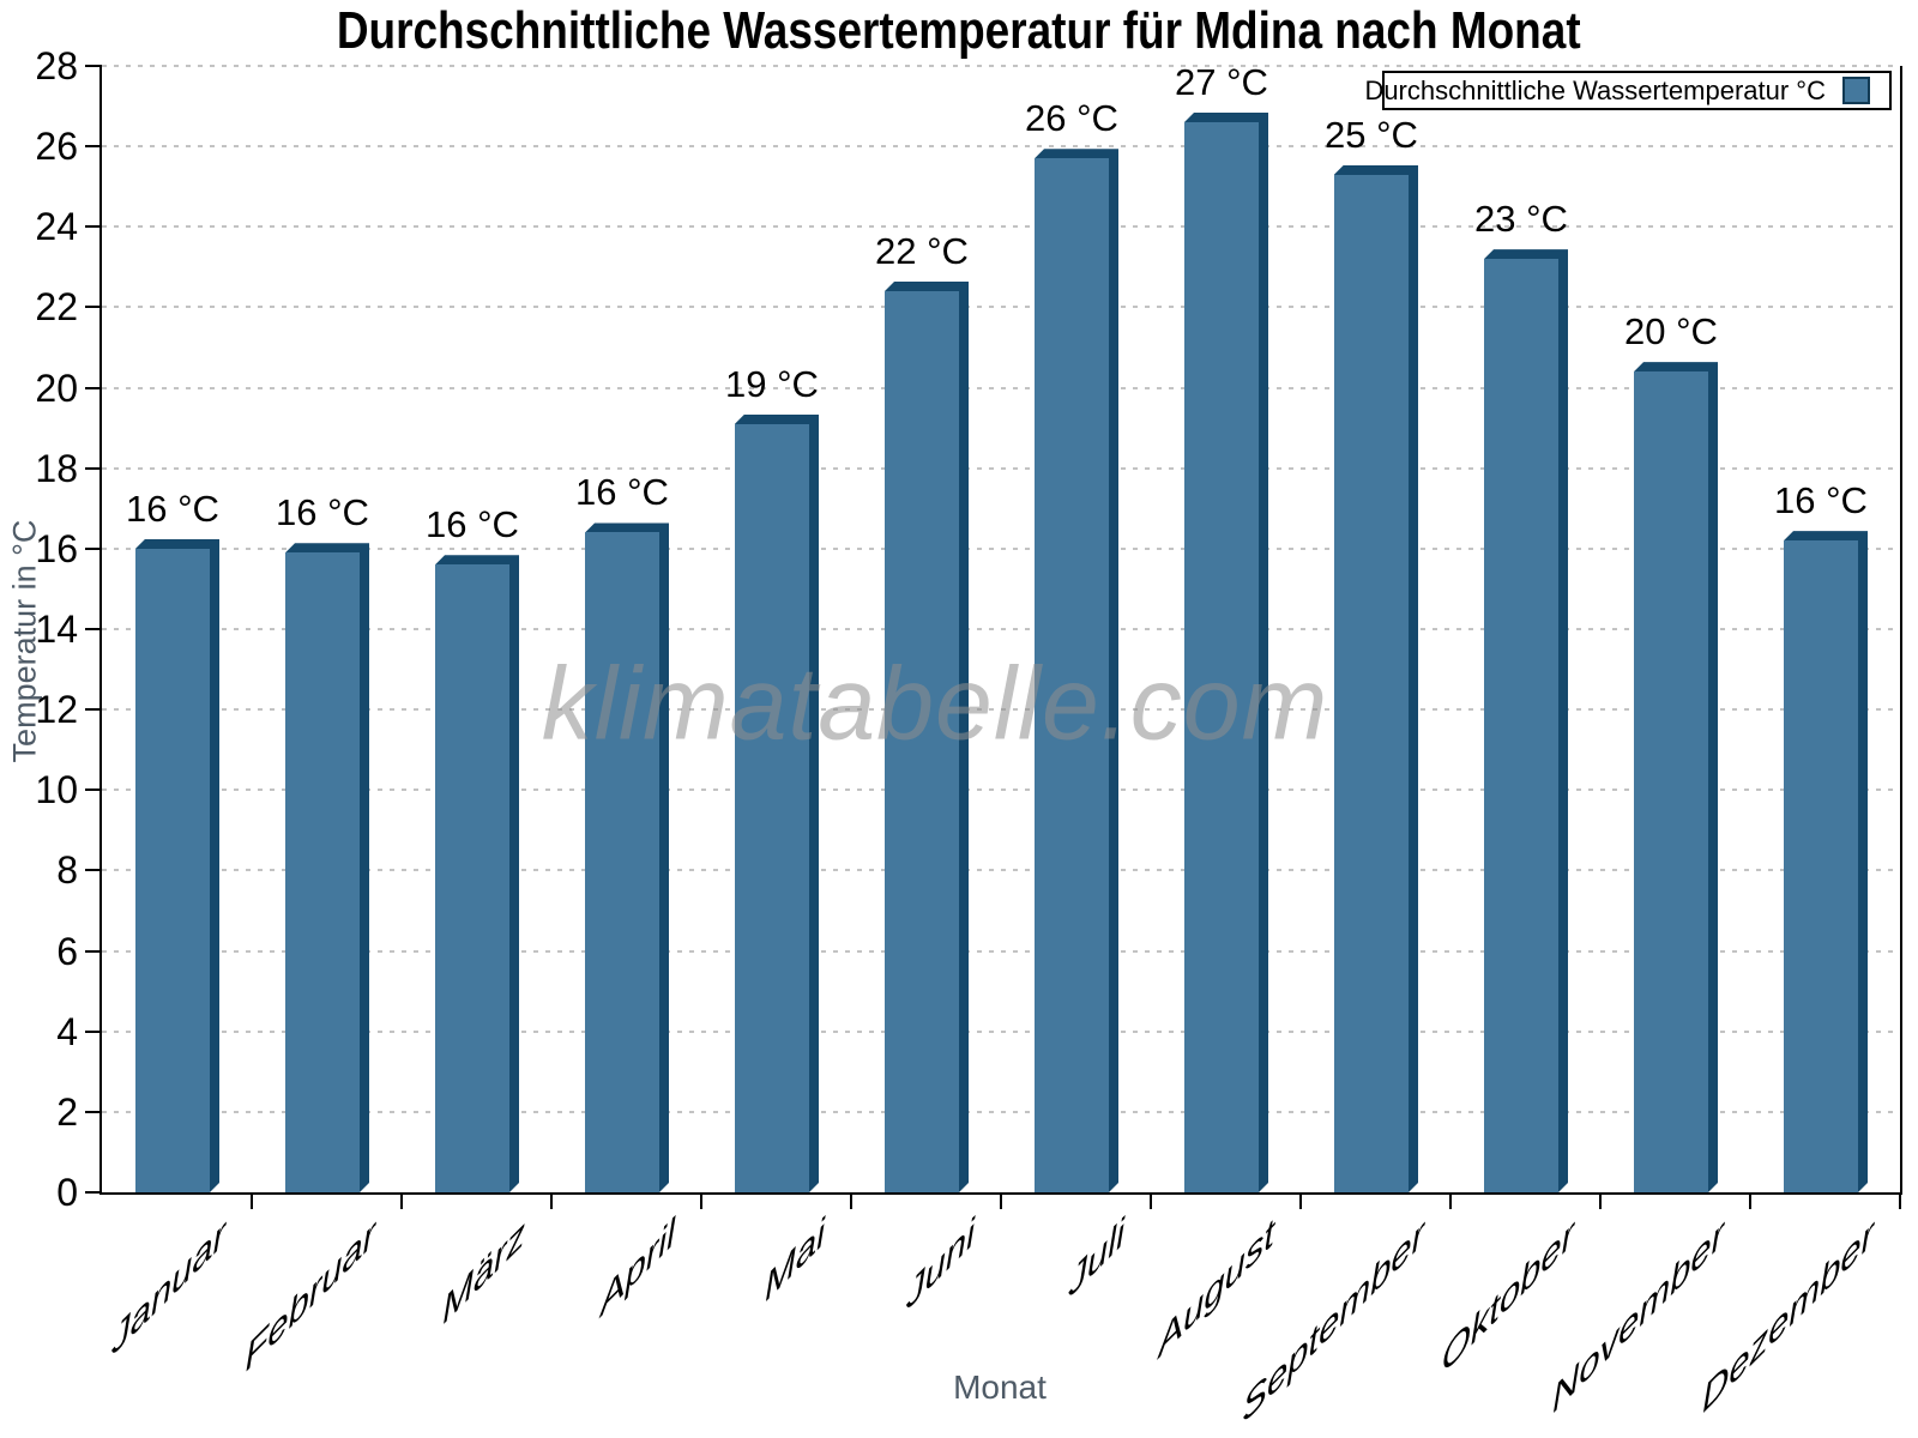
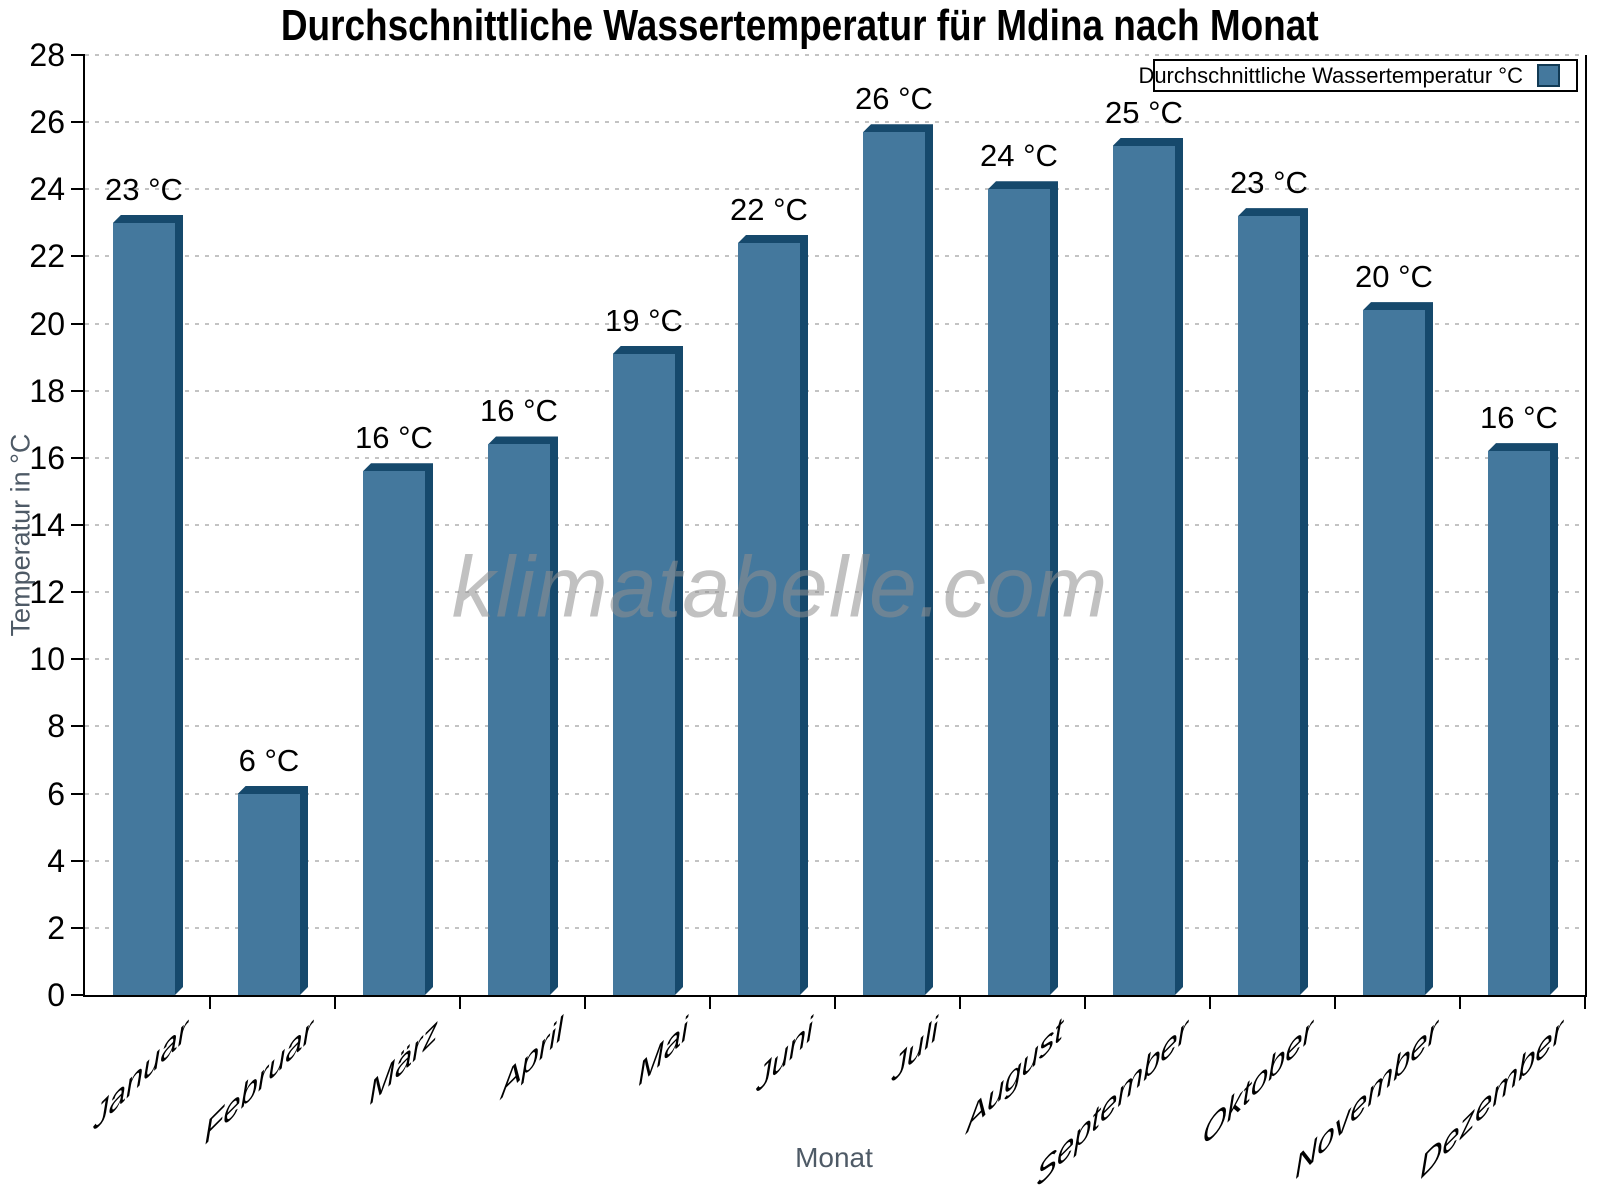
Januar: 16 -> 23
Februar: 16 -> 6
August: 27 -> 24
